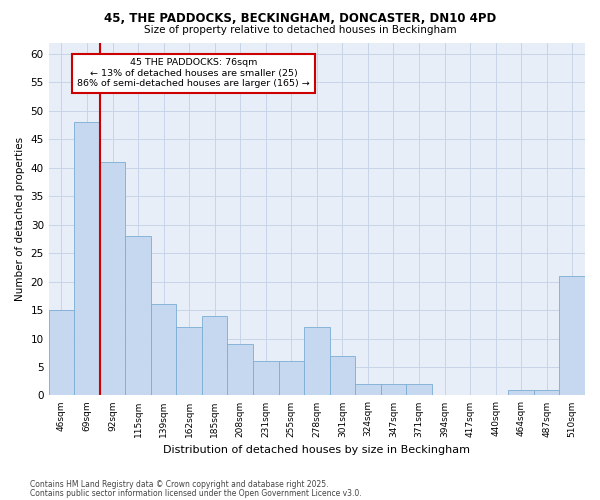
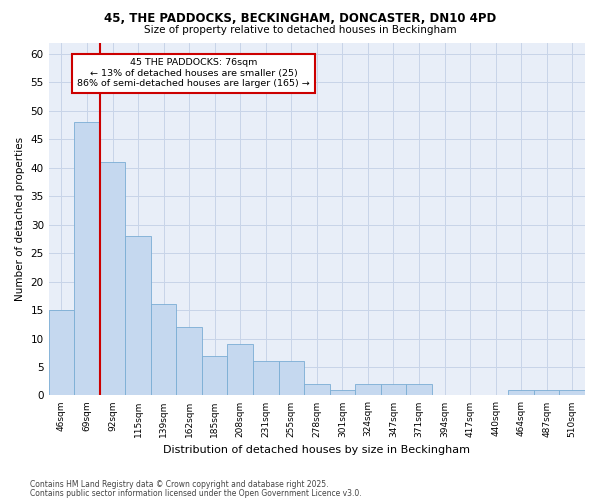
185sqm: 14 -> 7
278sqm: 12 -> 2
301sqm: 7 -> 1
510sqm: 21 -> 1
